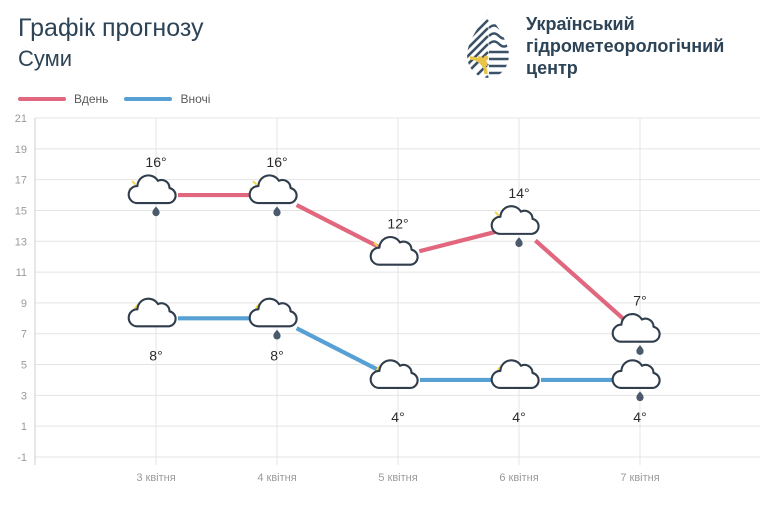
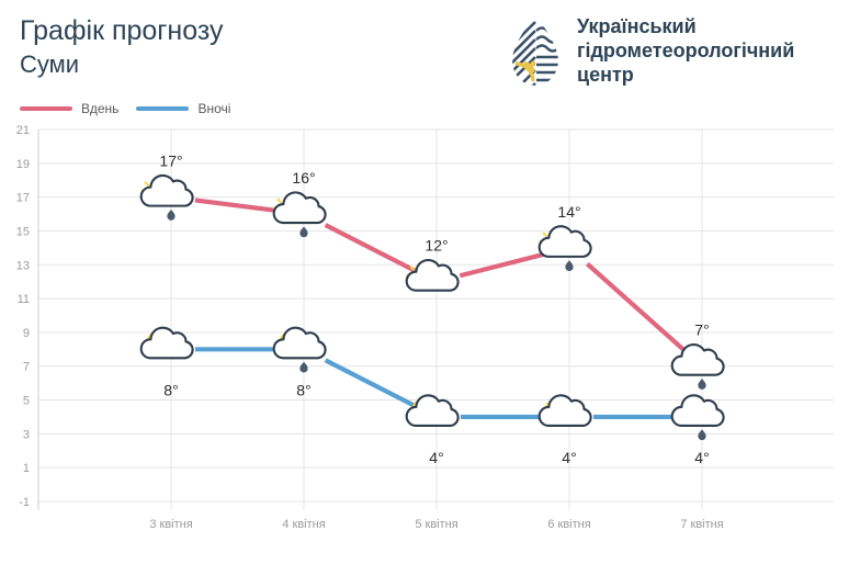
Вдень/3 квітня: 16° -> 17°
